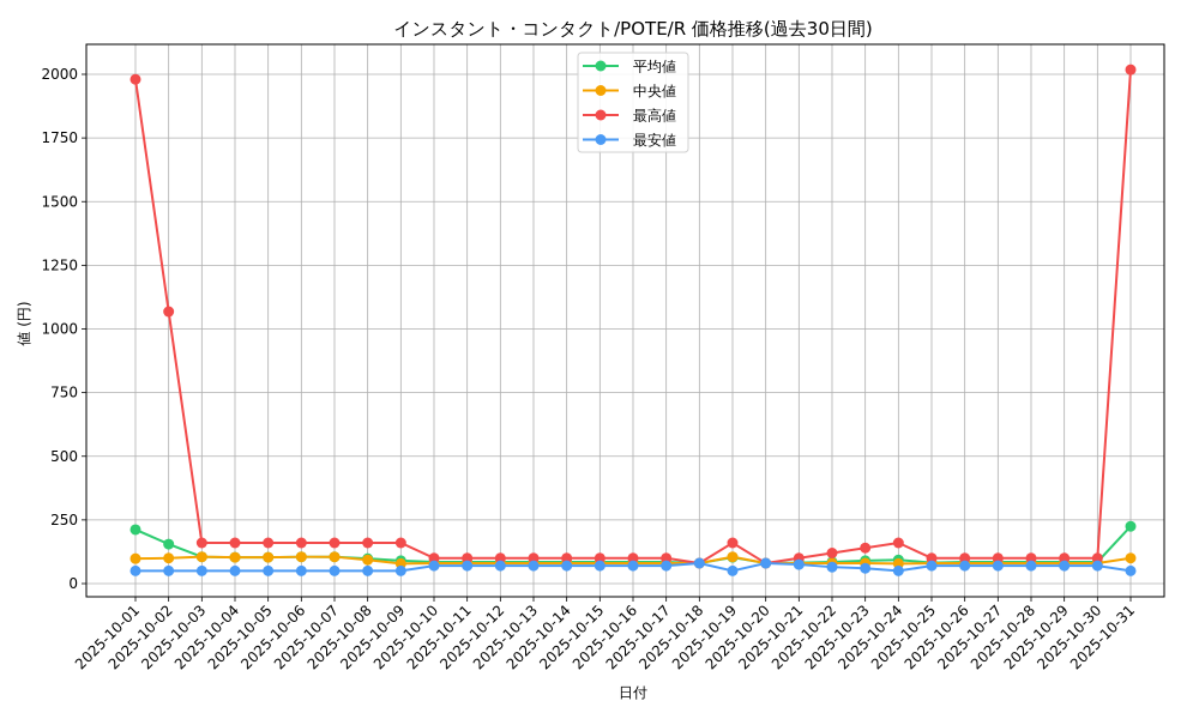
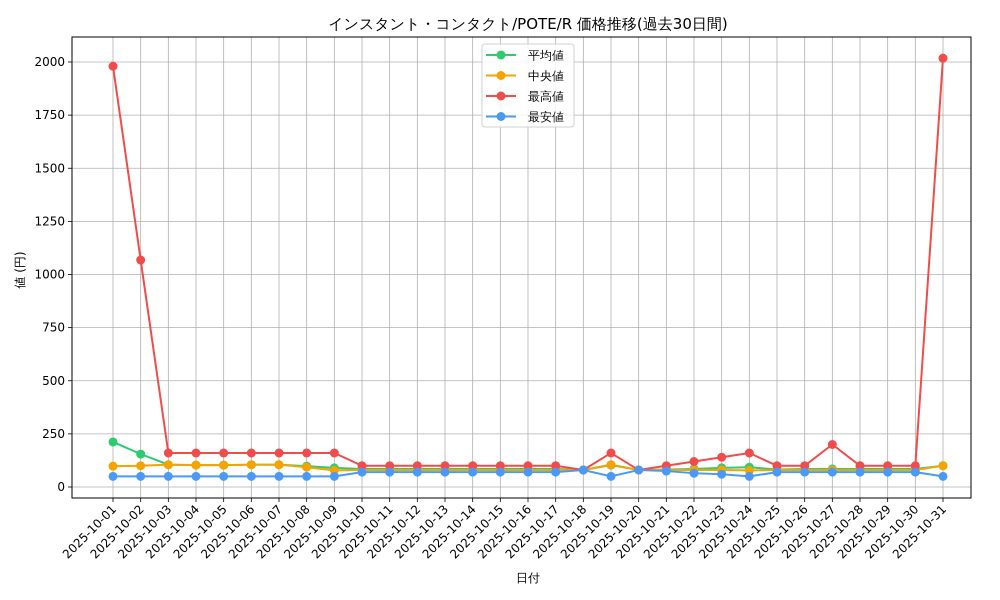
最高値/2025-10-27: 100 -> 200
平均値/2025-10-31: 220 -> 100
